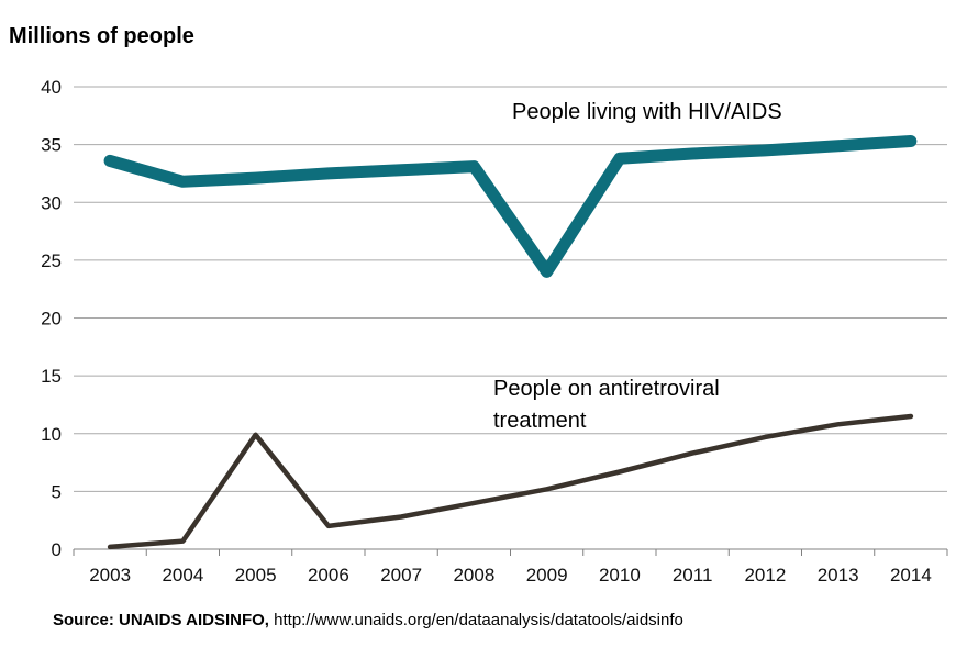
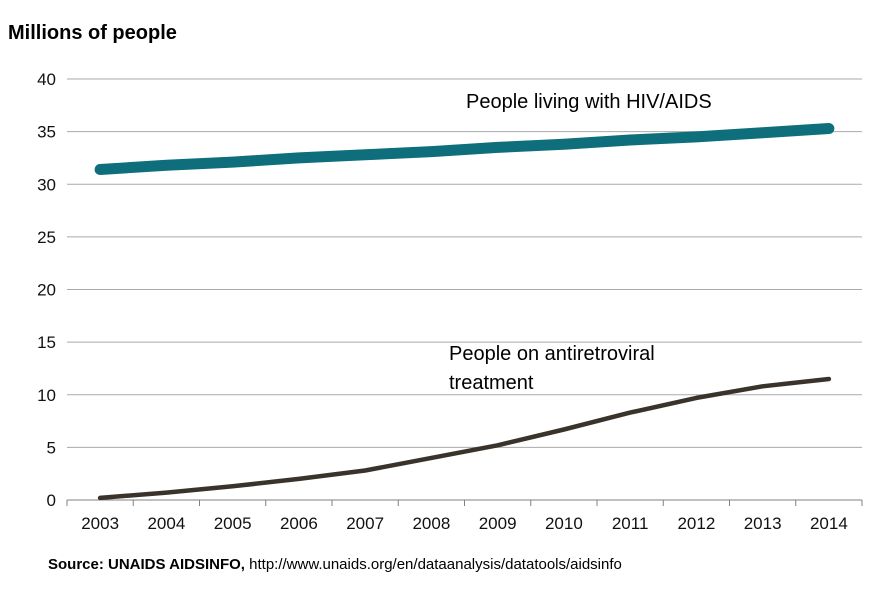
People living with HIV/AIDS/2003: 33.6 -> 31.4
People on antiretroviral treatment/2005: 9.9 -> 1.3
People living with HIV/AIDS/2009: 24.0 -> 33.5
